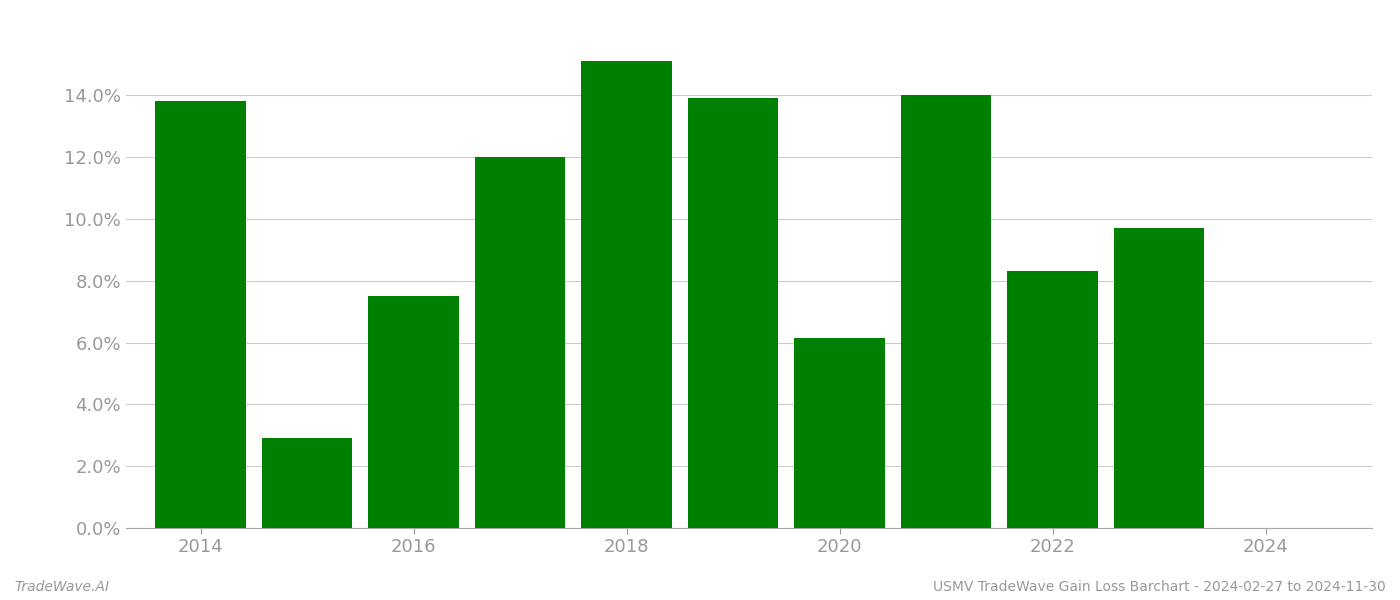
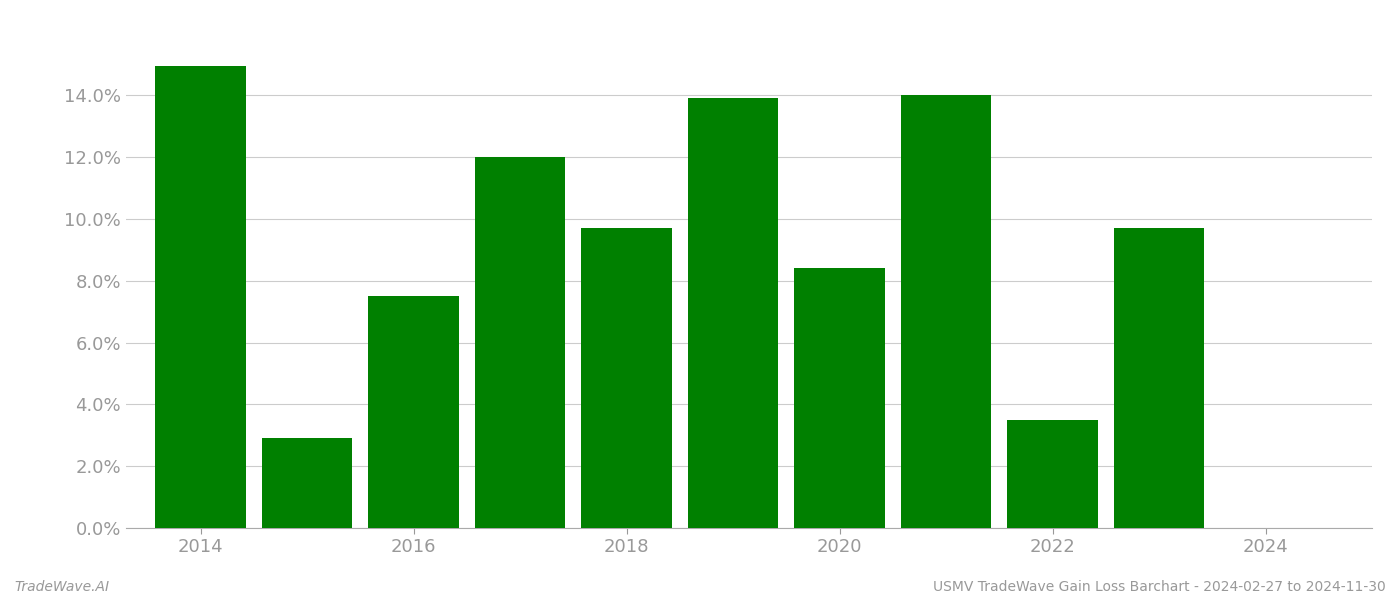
2014: 13.80% -> 14.95%
2018: 15.10% -> 9.70%
2020: 6.15% -> 8.40%
2022: 8.30% -> 3.50%
